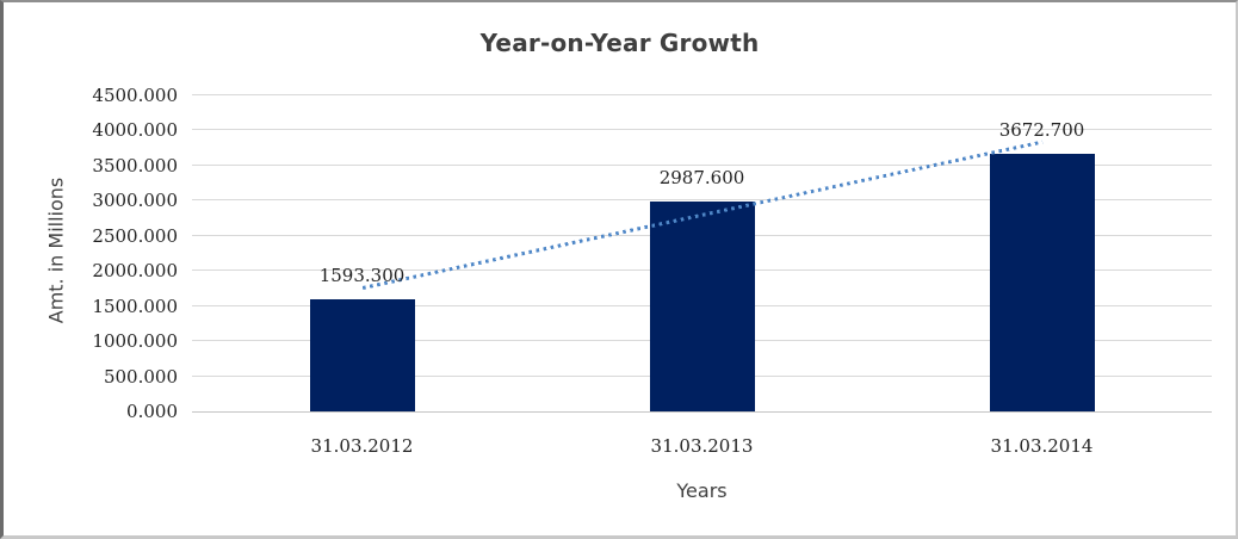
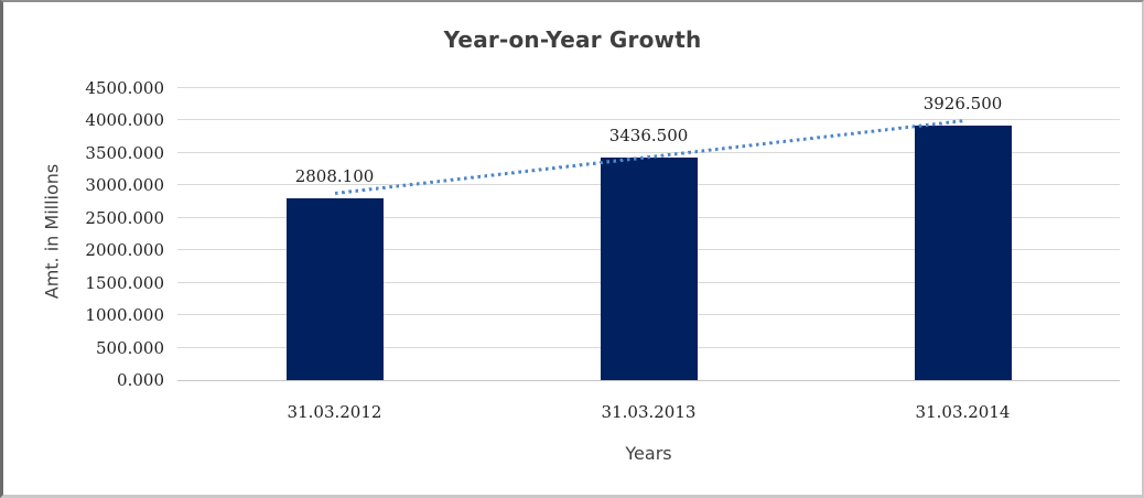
31.03.2012: 1593.300 -> 2808.100
31.03.2013: 2987.600 -> 3436.500
31.03.2014: 3672.700 -> 3926.500
